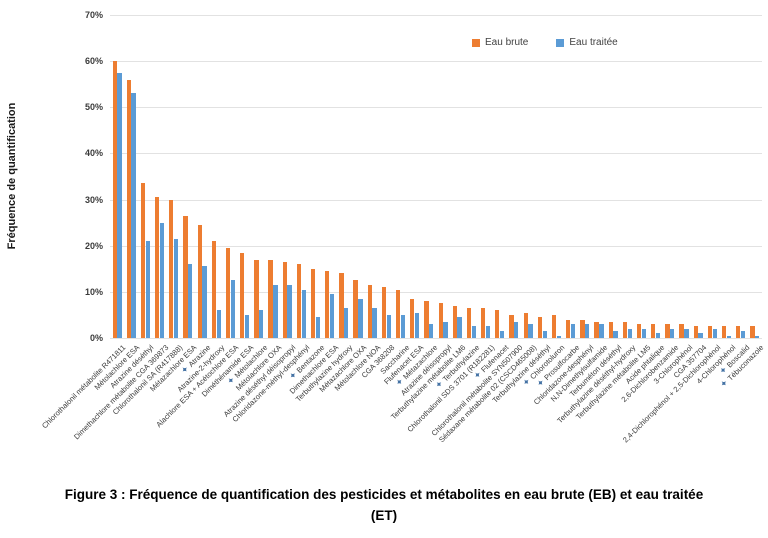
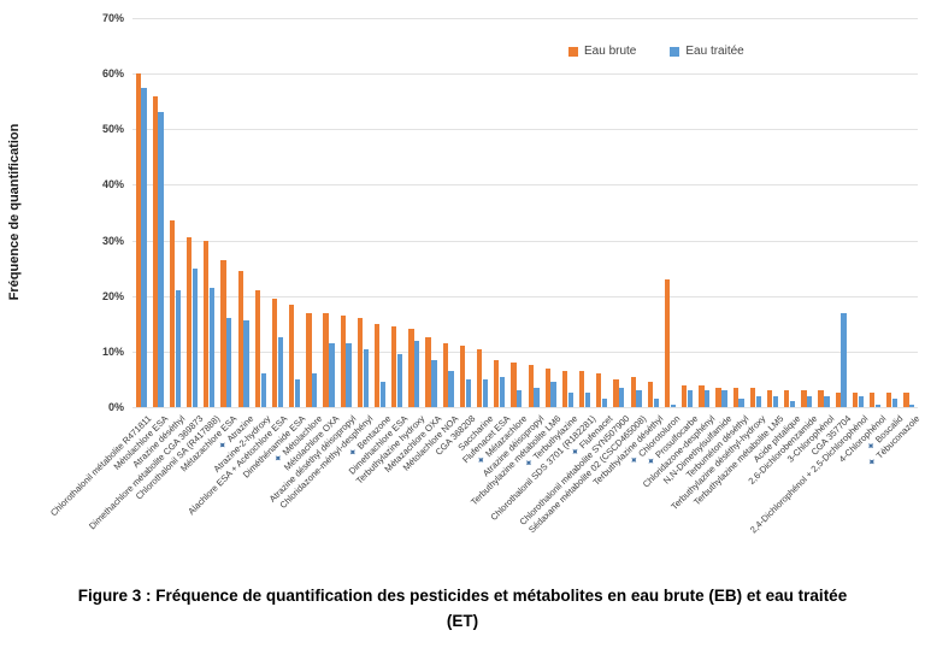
Eau traitée/Terbuthylazine hydroxy: 6% -> 12%
Eau brute/Chlorotoluron: 5% -> 23%
Eau traitée/CGA 357704: 1% -> 17%
